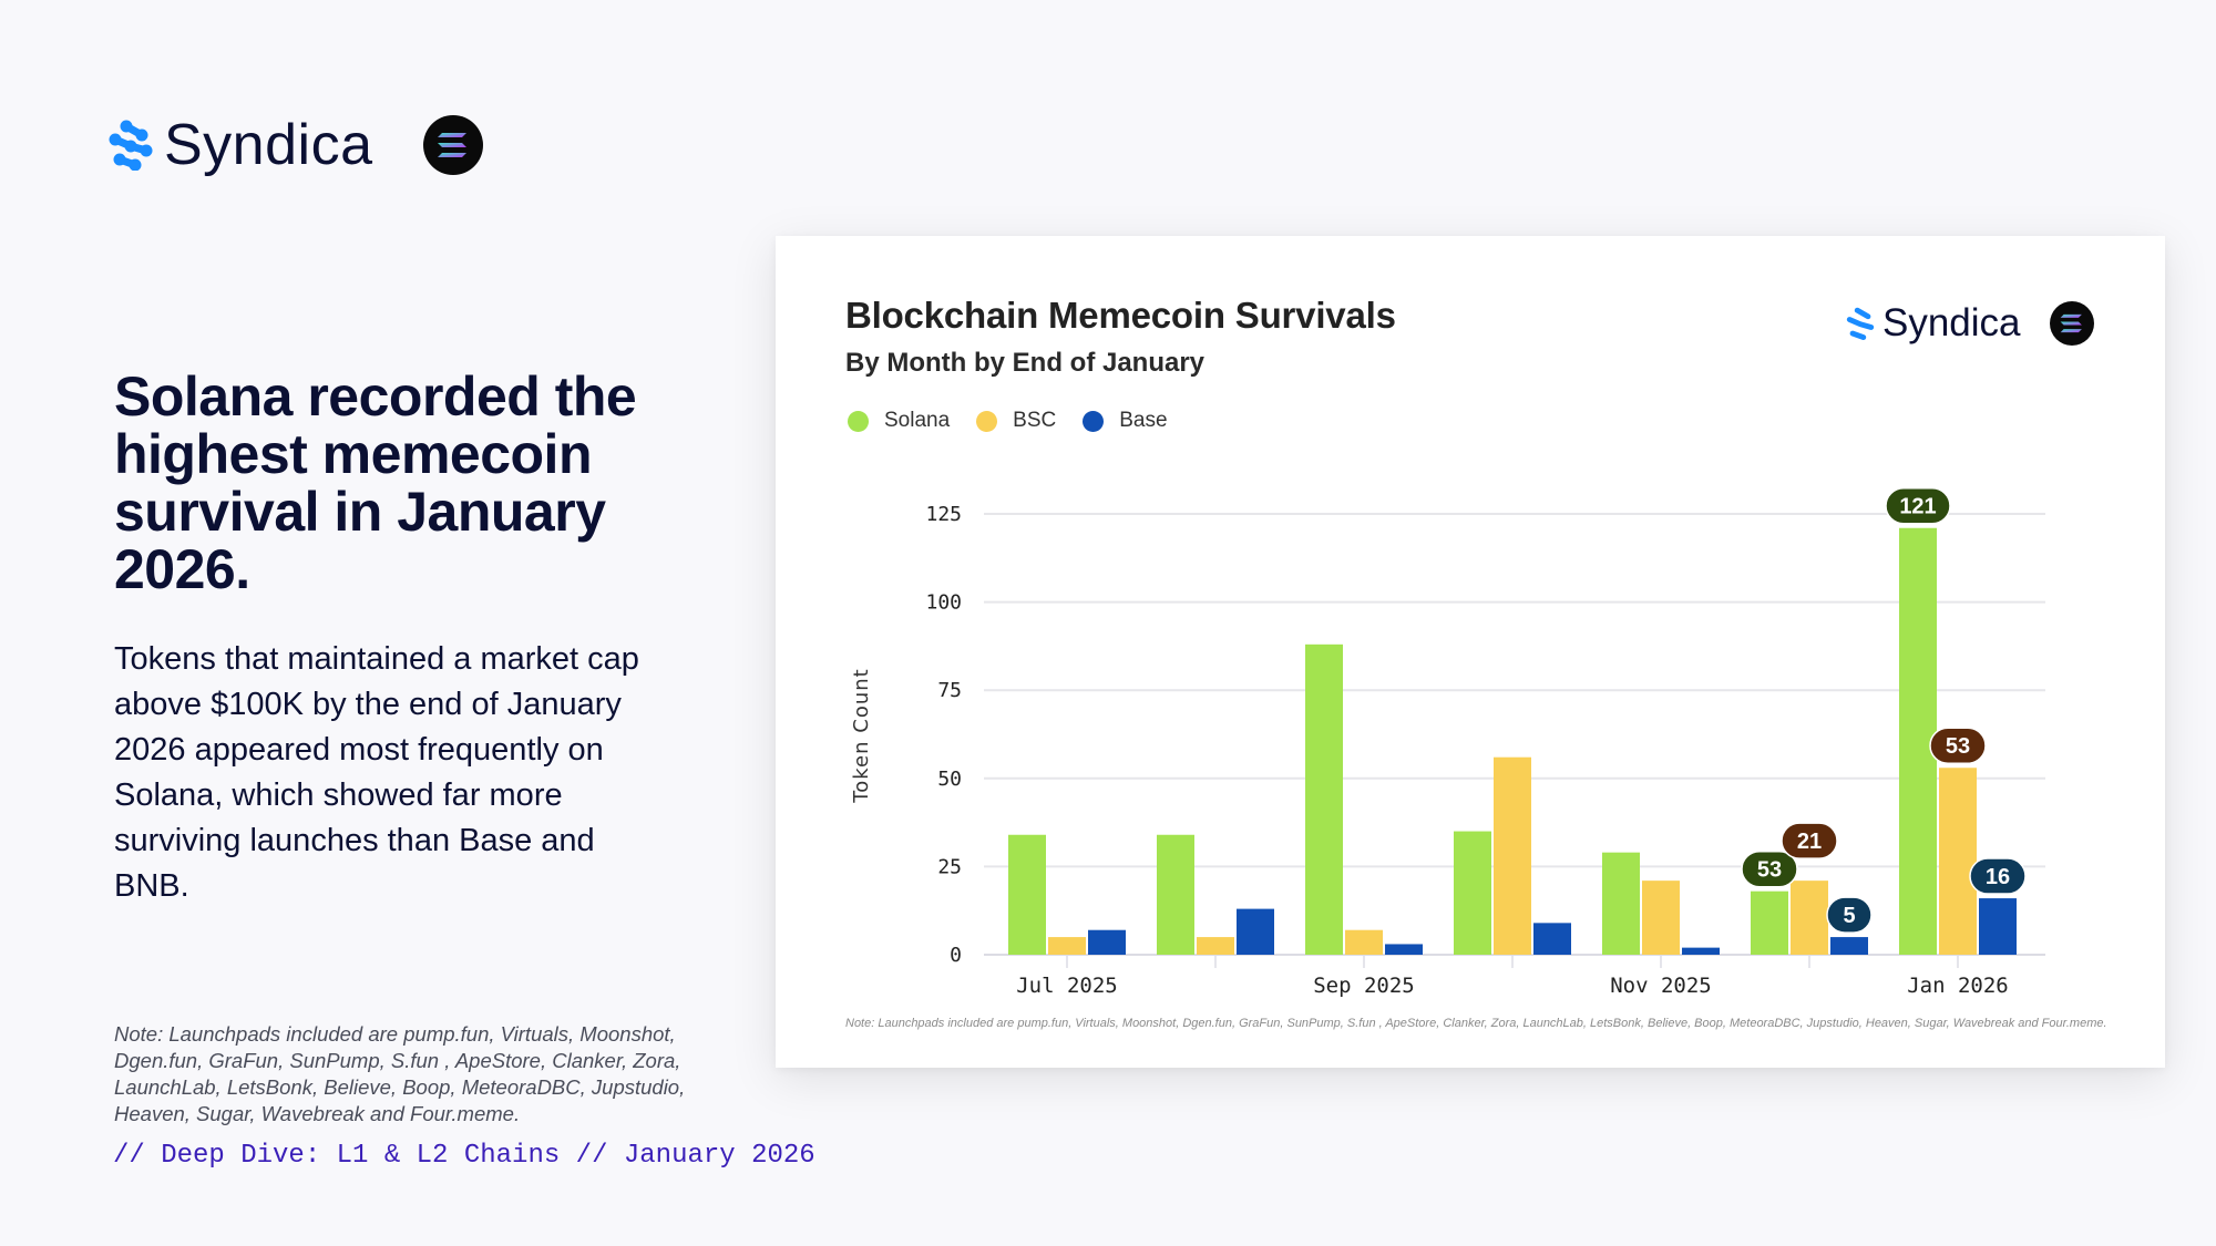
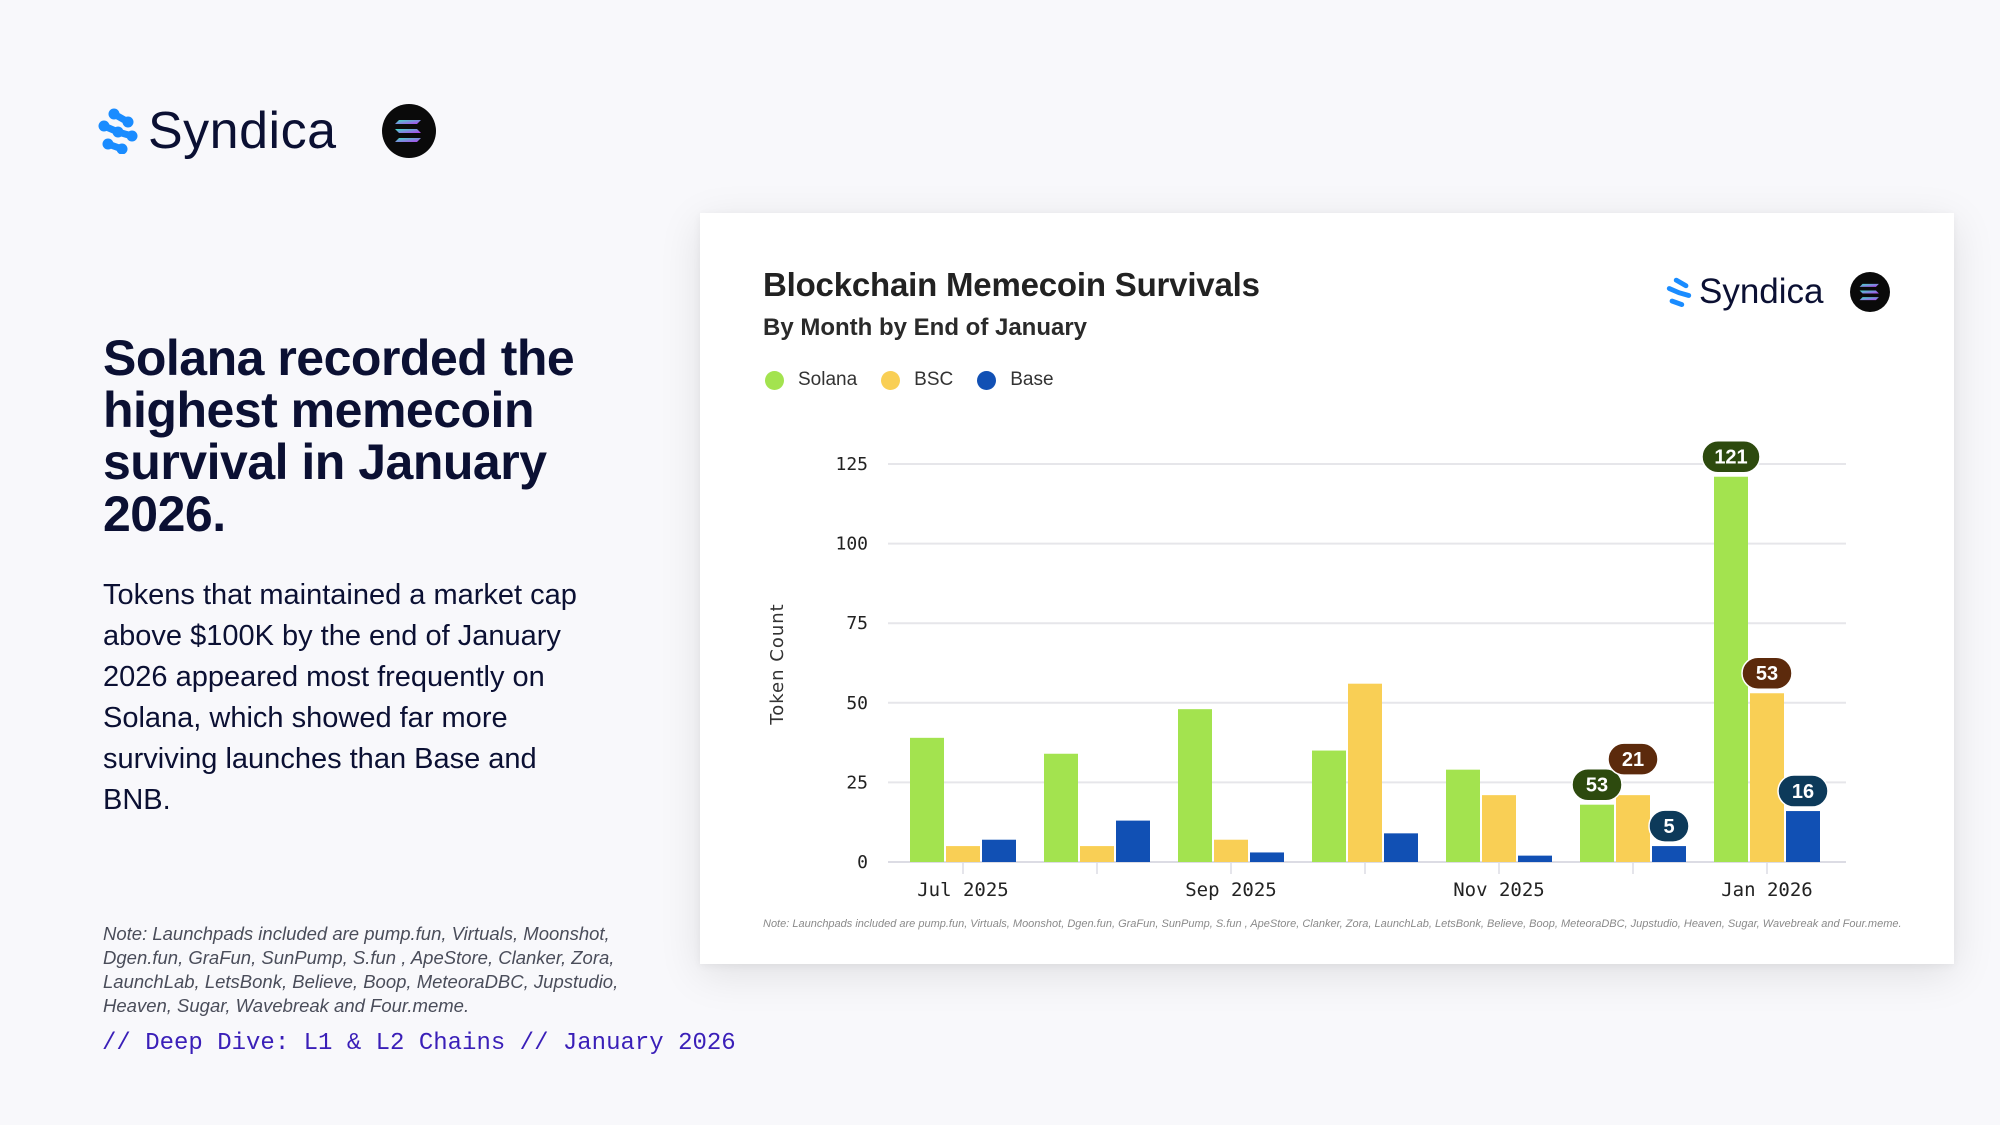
Solana/Jul 2025: 34 -> 39
Solana/Sep 2025: 88 -> 48
